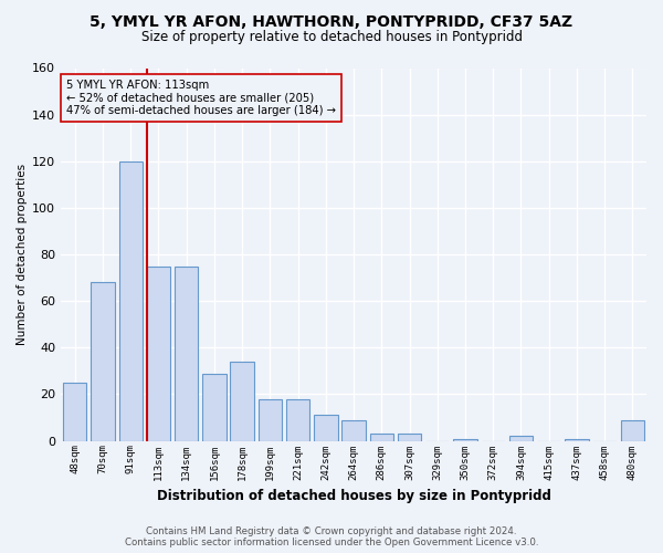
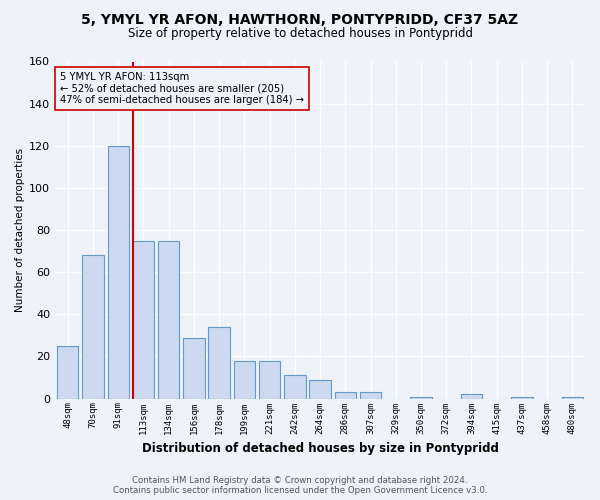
480sqm: 9 -> 1
